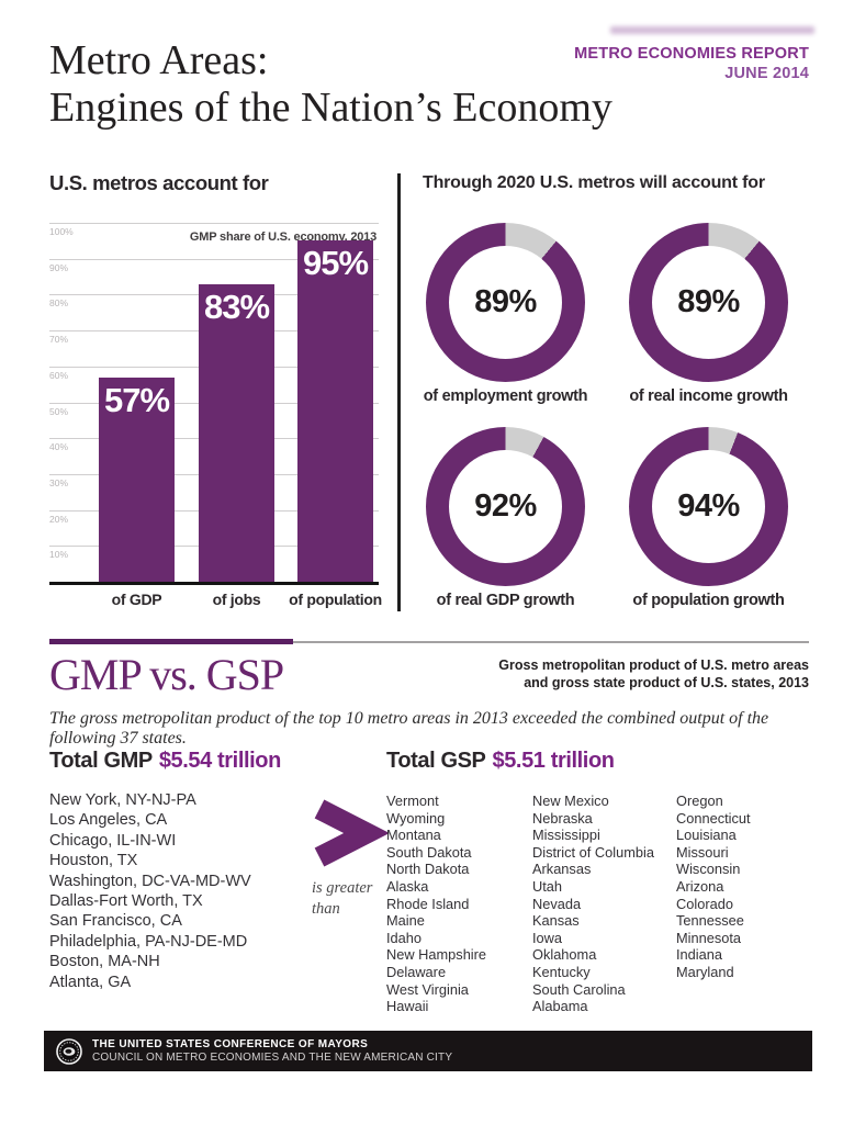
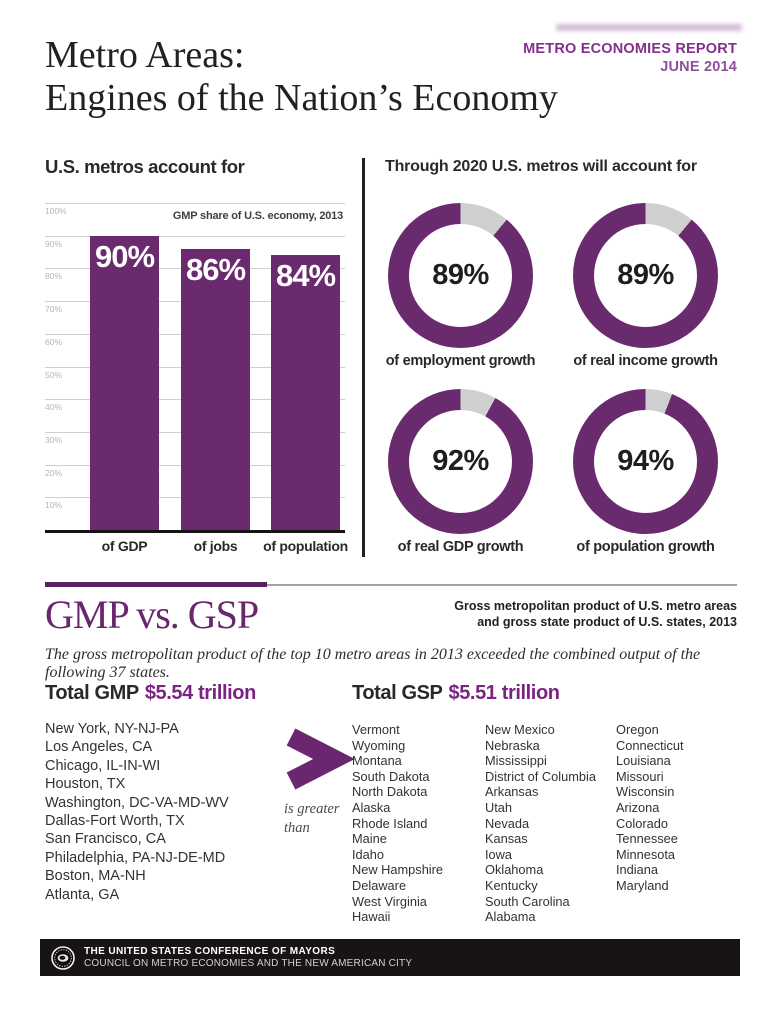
U.S. metros account for/of GDP: 57% -> 90%
U.S. metros account for/of jobs: 83% -> 86%
U.S. metros account for/of population: 95% -> 84%
